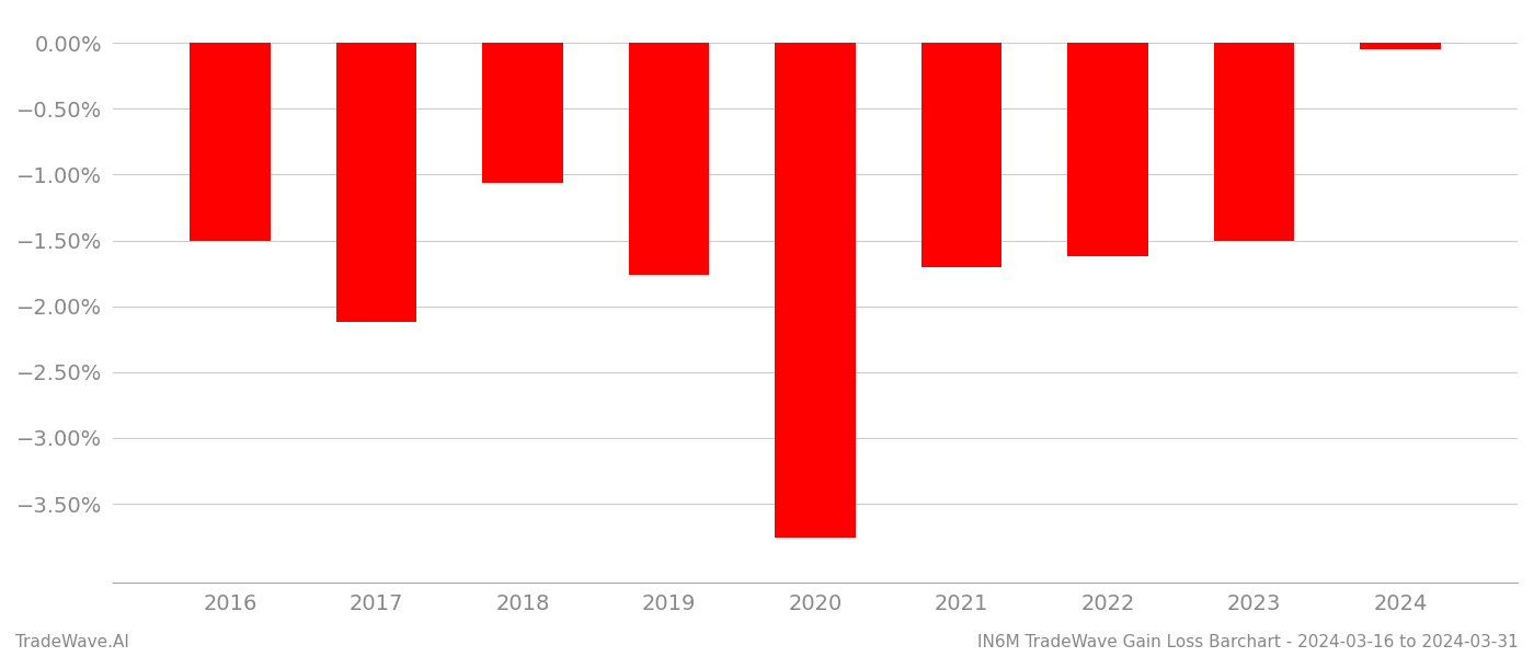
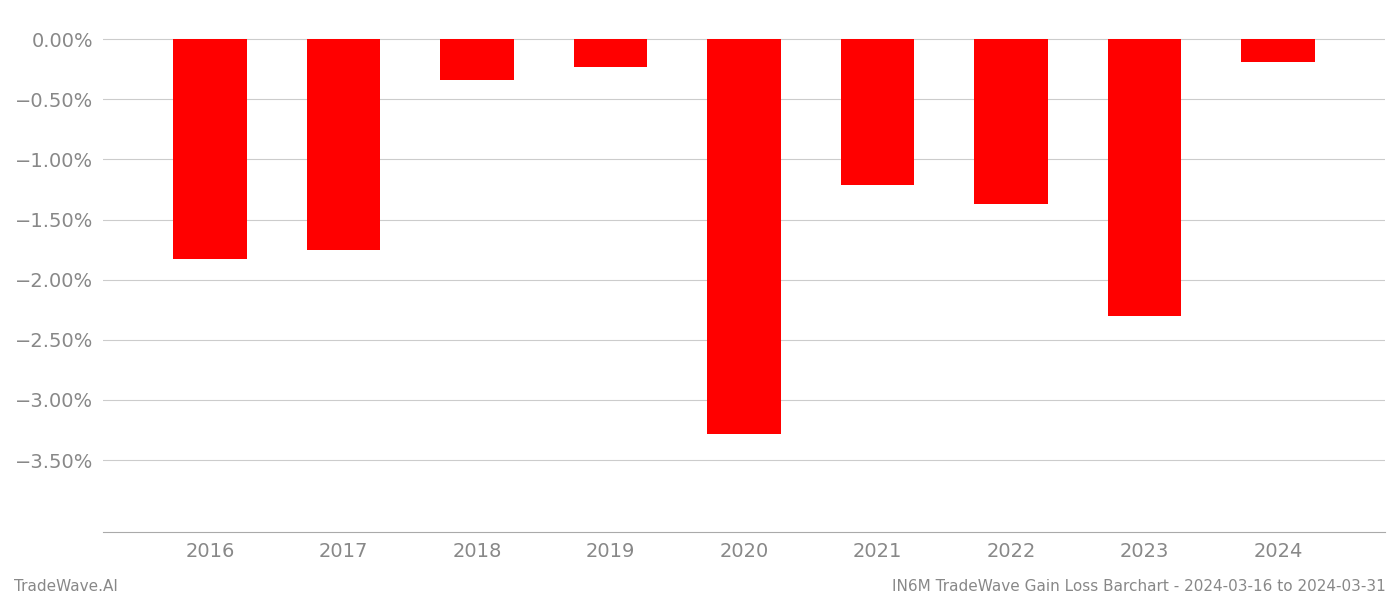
2016: -1.50% -> -1.83%
2017: -2.12% -> -1.75%
2018: -1.06% -> -0.34%
2019: -1.76% -> -0.23%
2020: -3.76% -> -3.28%
2021: -1.70% -> -1.21%
2022: -1.62% -> -1.37%
2023: -1.50% -> -2.30%
2024: -0.05% -> -0.19%
